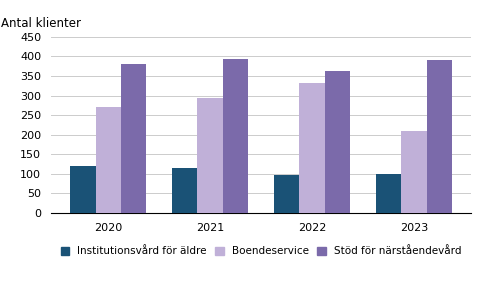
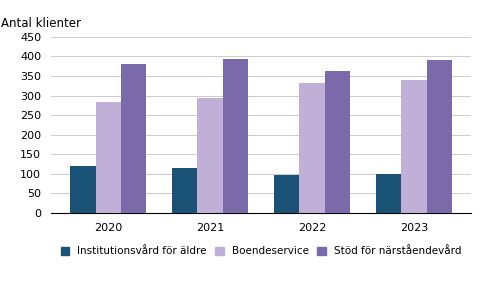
Boendeservice/2020: 270 -> 284
Boendeservice/2023: 210 -> 340
